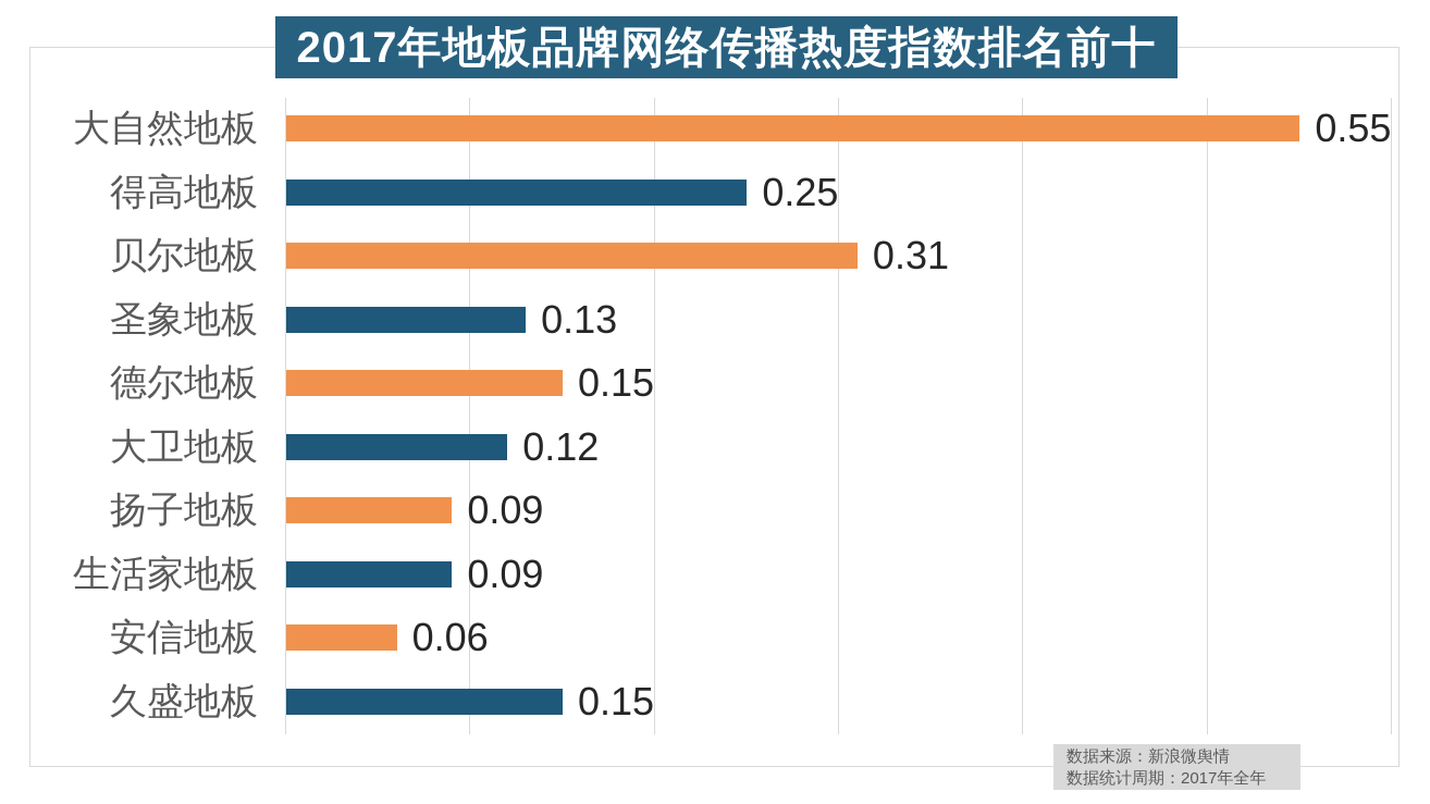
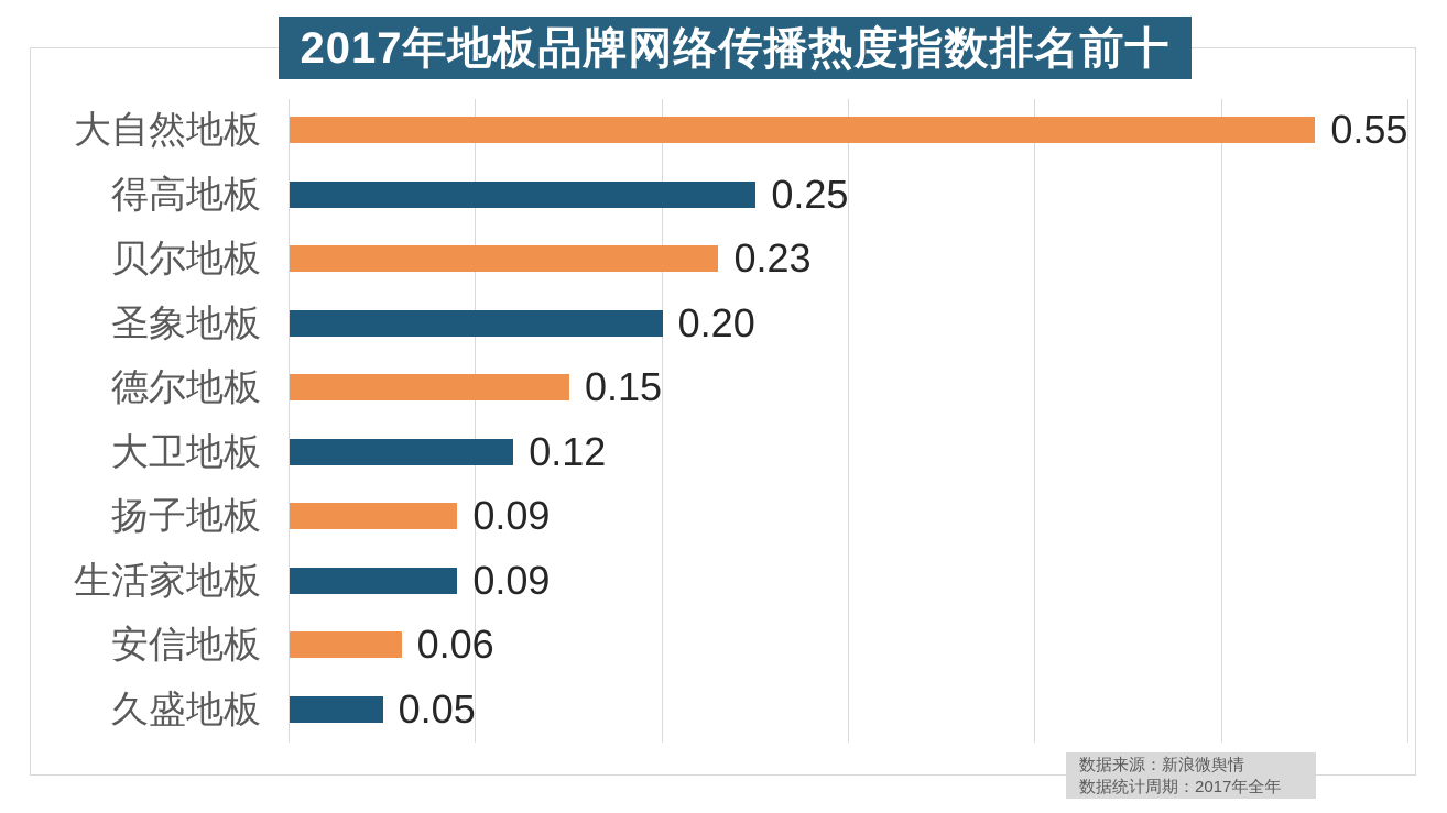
贝尔地板: 0.31 -> 0.23
圣象地板: 0.13 -> 0.20
久盛地板: 0.15 -> 0.05
